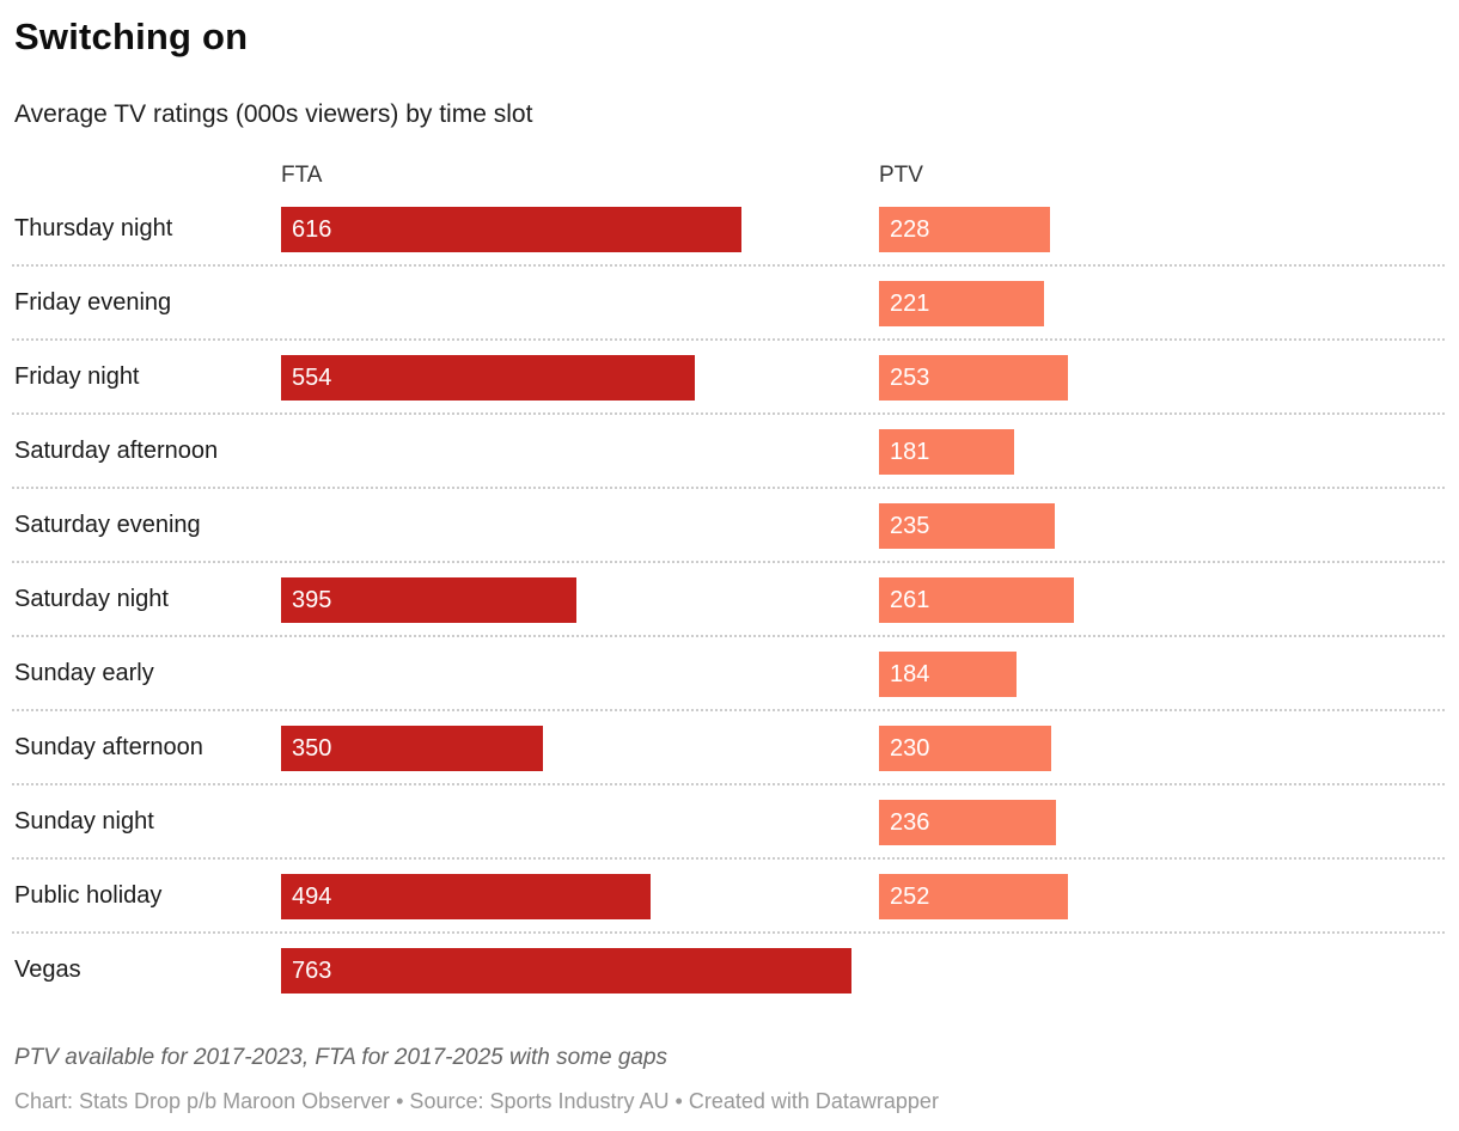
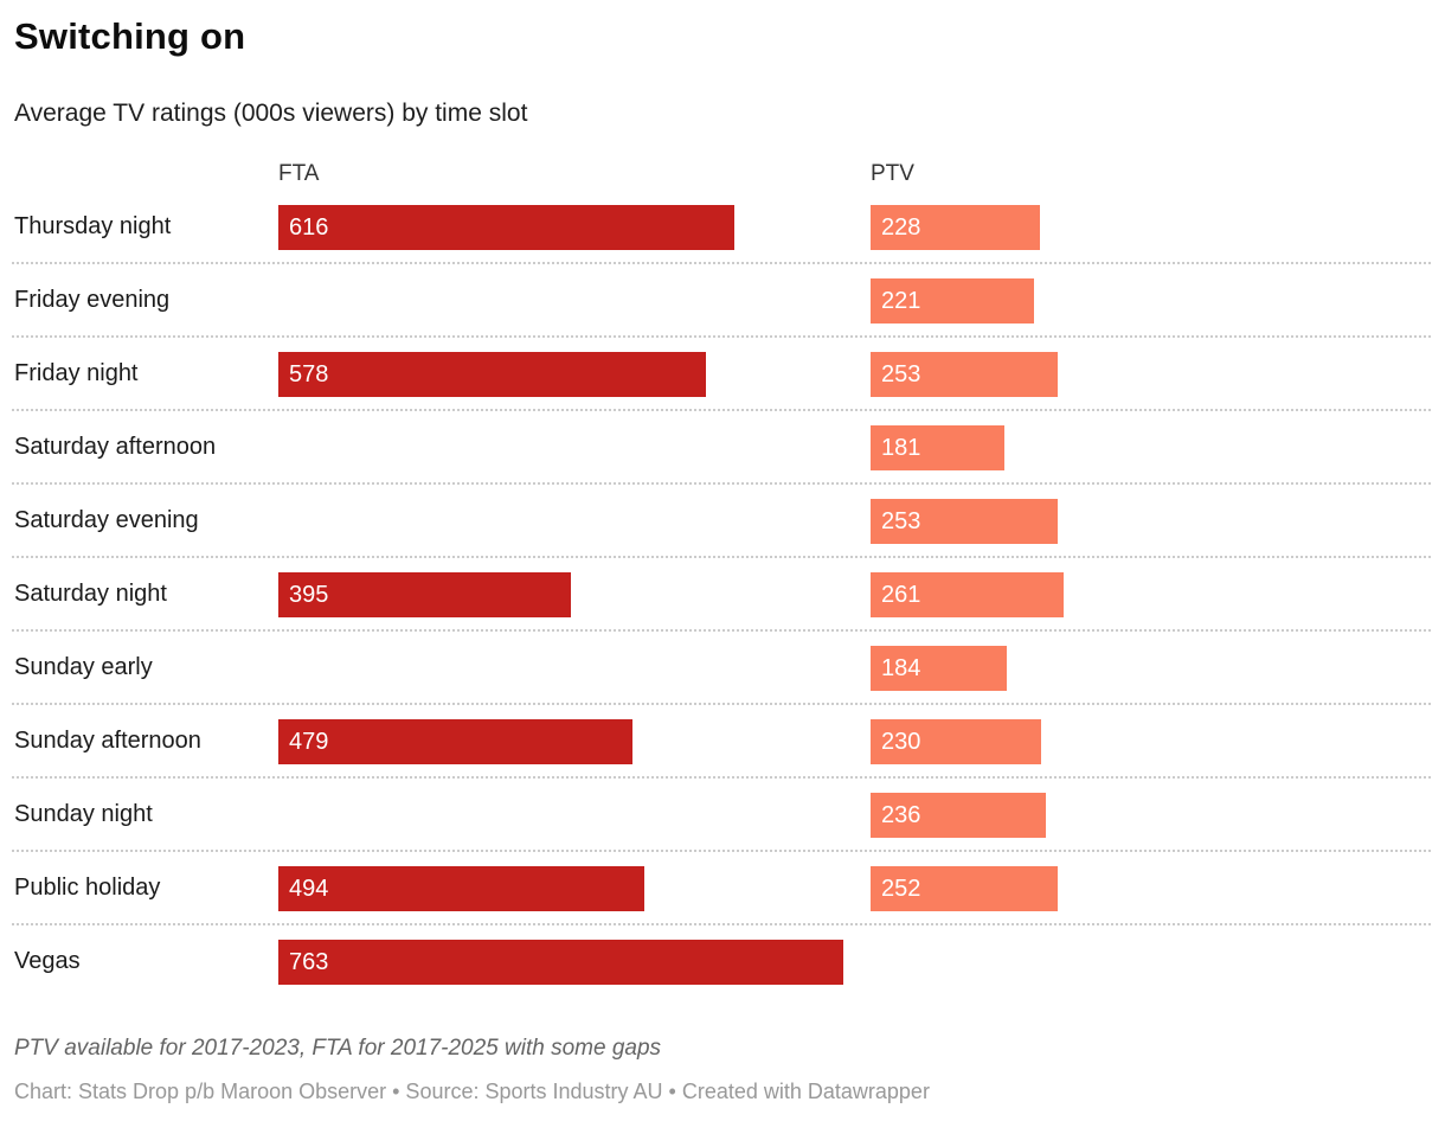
FTA/Friday night: 554 -> 578
PTV/Saturday evening: 235 -> 253
FTA/Sunday afternoon: 350 -> 479
